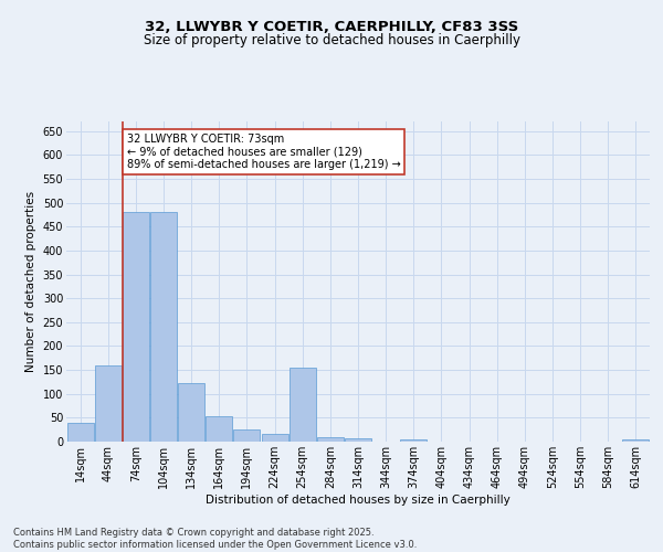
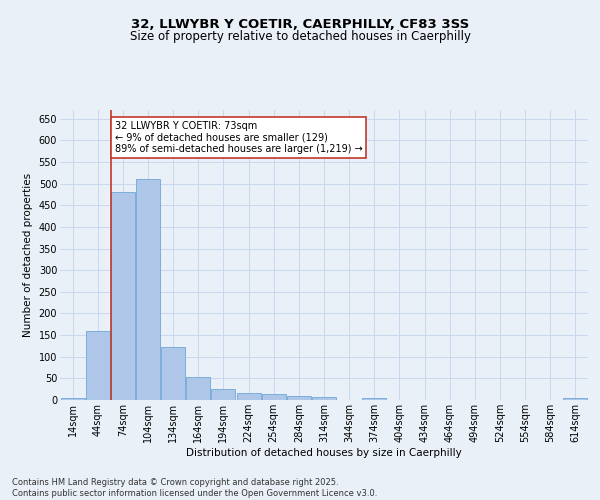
14sqm: 40 -> 5
104sqm: 480 -> 510
254sqm: 155 -> 13
